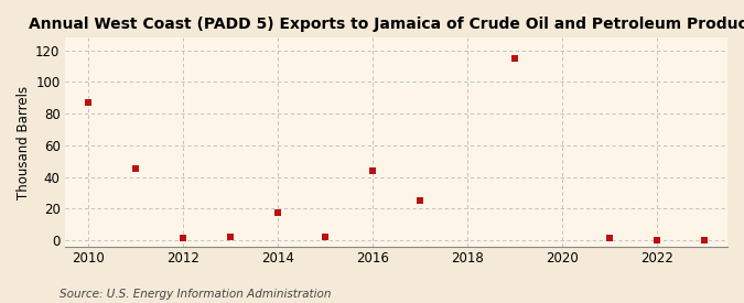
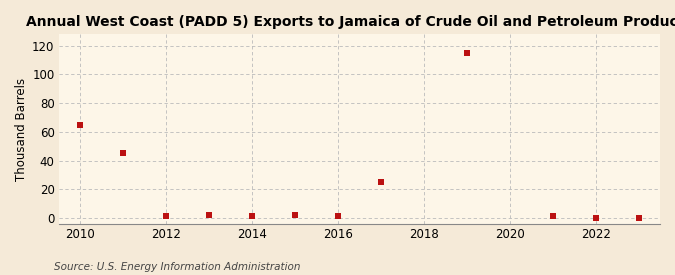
2010: 87 -> 65
2014: 17 -> 1
2016: 44 -> 1
